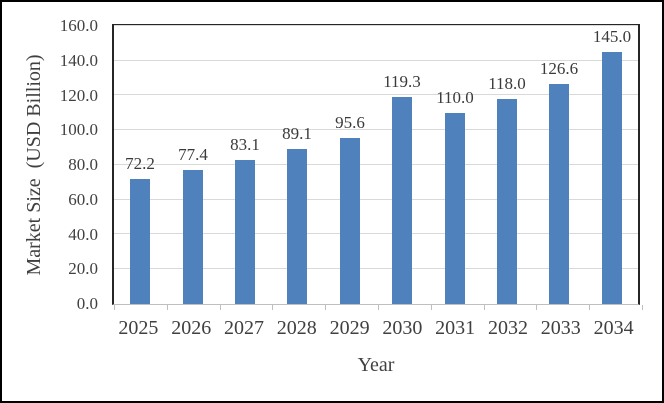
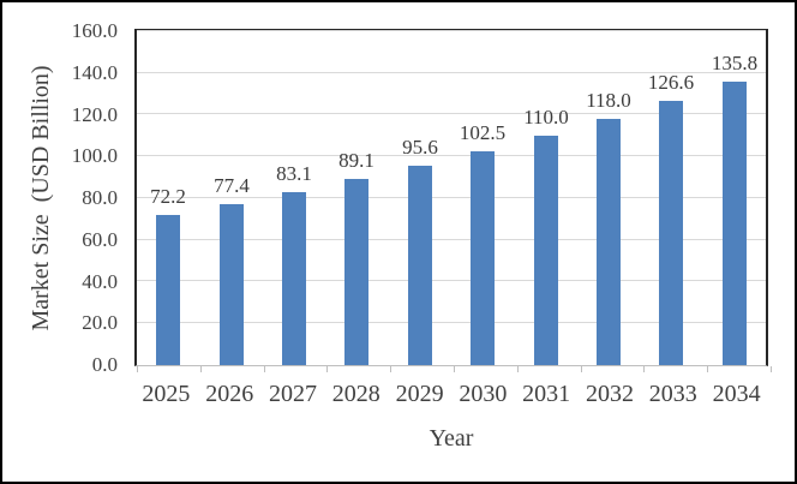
2030: 119.3 -> 102.5
2034: 145.0 -> 135.8
